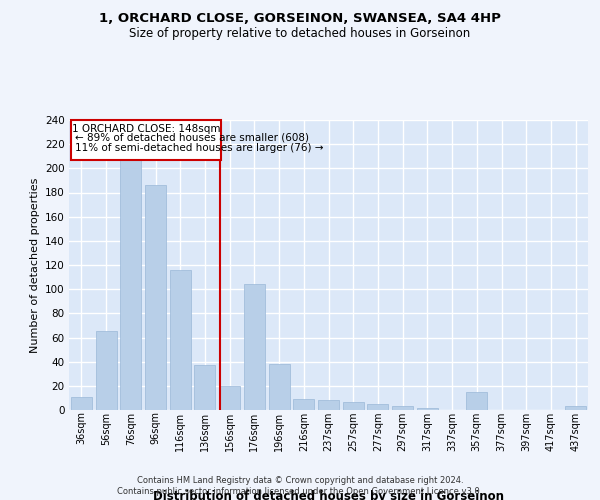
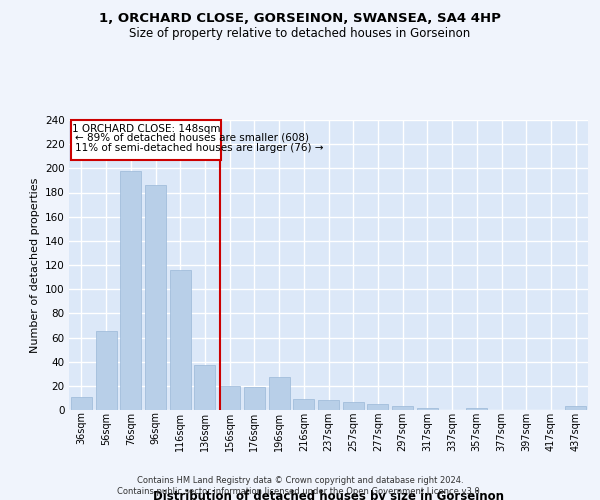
76sqm: 207 -> 198
176sqm: 104 -> 19
196sqm: 38 -> 27
357sqm: 15 -> 2
